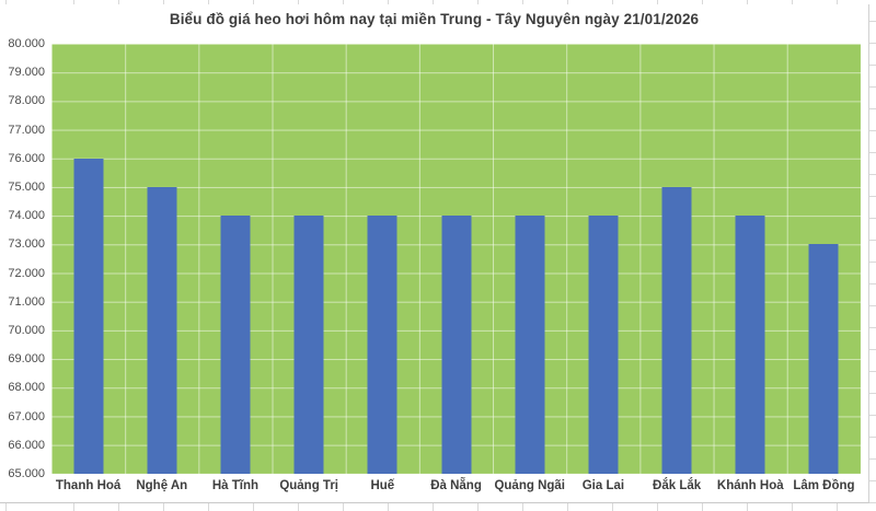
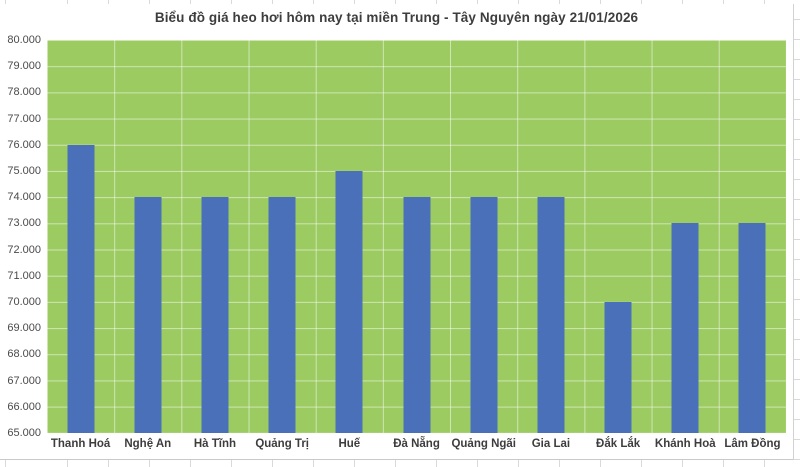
Nghệ An: 75000 -> 74000
Huế: 74000 -> 75000
Đắk Lắk: 75000 -> 70000
Khánh Hoà: 74000 -> 73000
